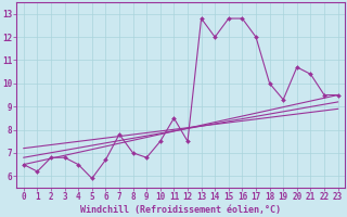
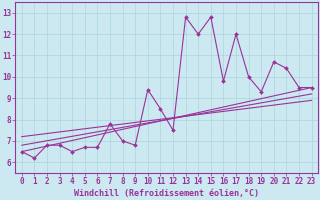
5: 5.9 -> 6.7
10: 7.5 -> 9.4
16: 12.8 -> 9.8
